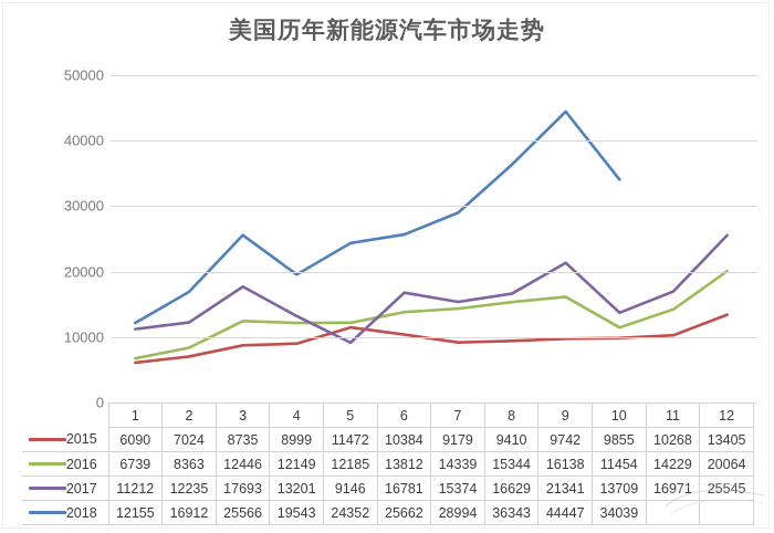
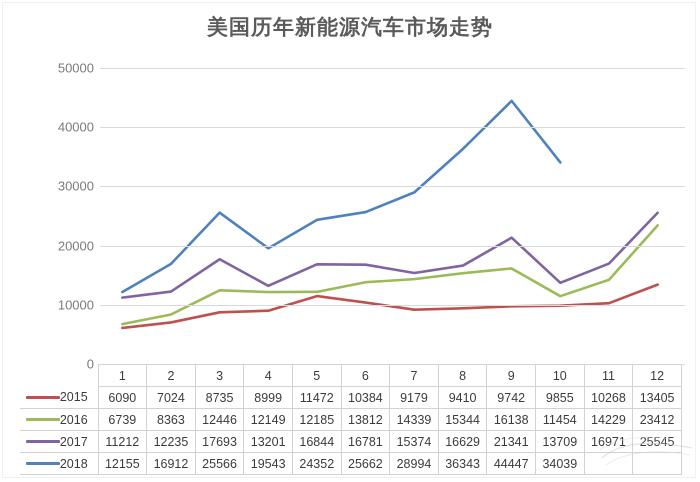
2017/5: 9146 -> 16844
2016/12: 20064 -> 23412
